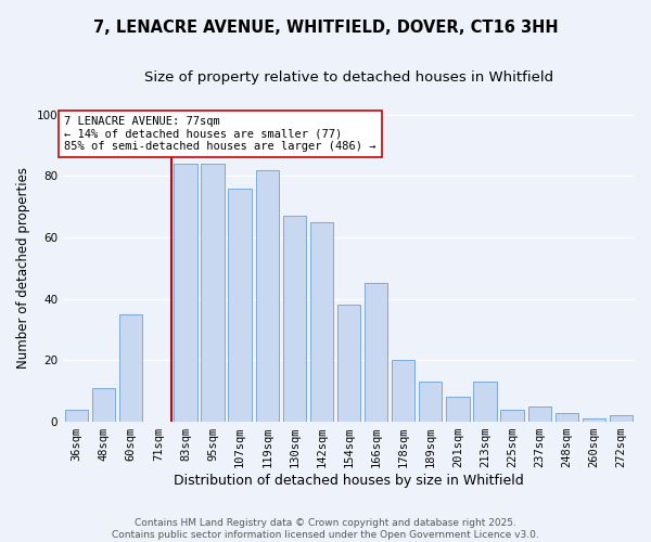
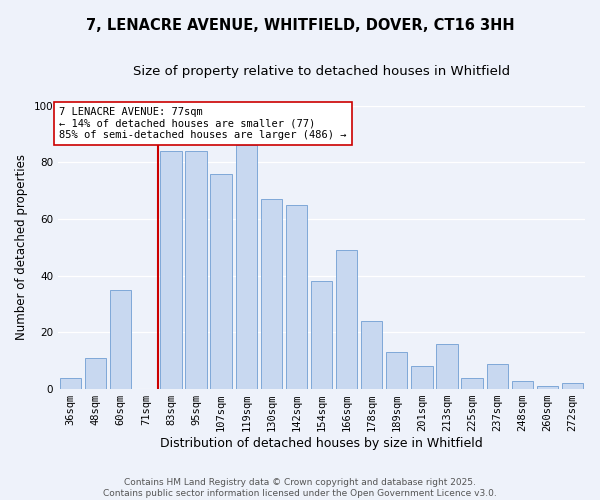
119sqm: 82 -> 86
166sqm: 45 -> 49
178sqm: 20 -> 24
213sqm: 13 -> 16
237sqm: 5 -> 9
